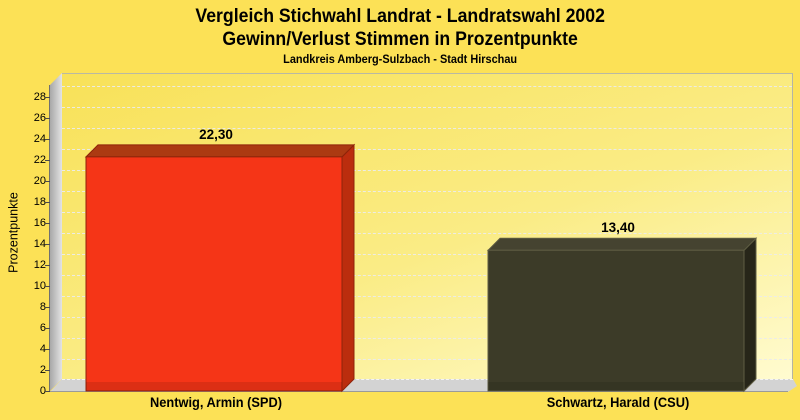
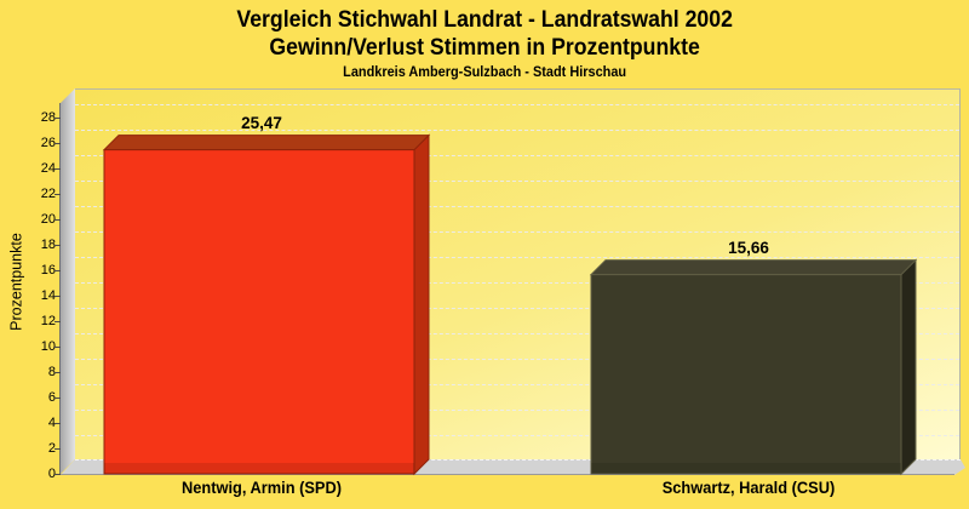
Nentwig, Armin (SPD): 22,30 -> 25,47
Schwartz, Harald (CSU): 13,40 -> 15,66
